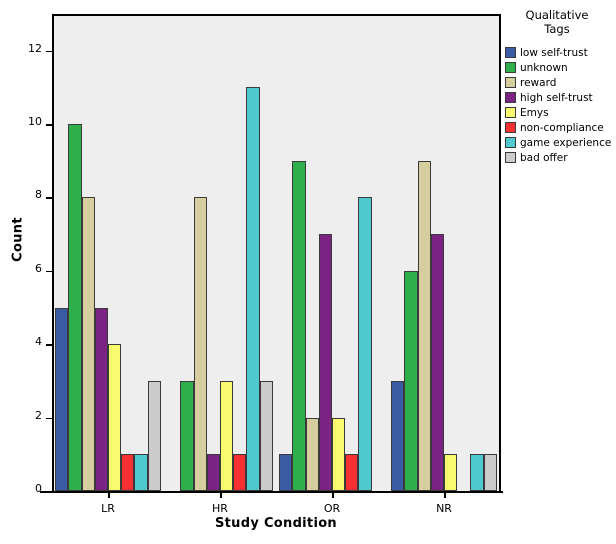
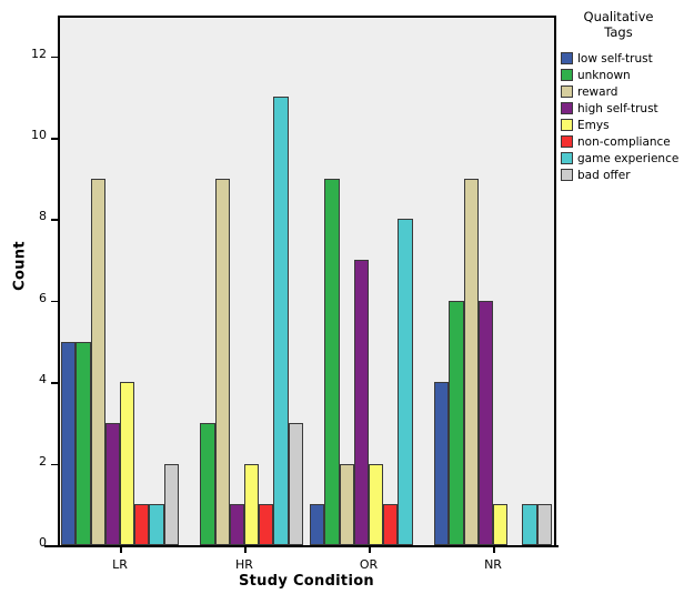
unknown/LR: 10 -> 5
reward/LR: 8 -> 9
high self-trust/LR: 5 -> 3
bad offer/LR: 3 -> 2
reward/HR: 8 -> 9
Emys/HR: 3 -> 2
low self-trust/NR: 3 -> 4
high self-trust/NR: 7 -> 6
